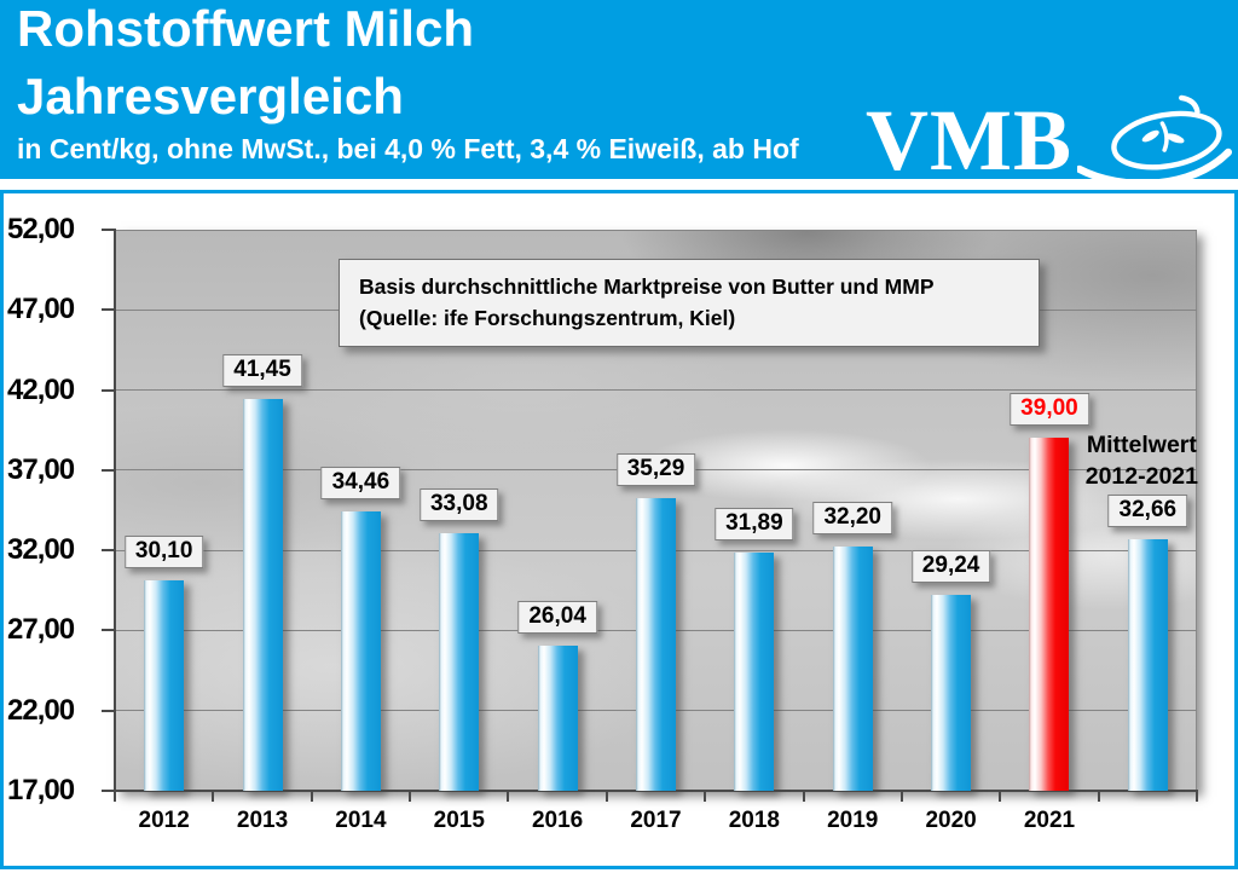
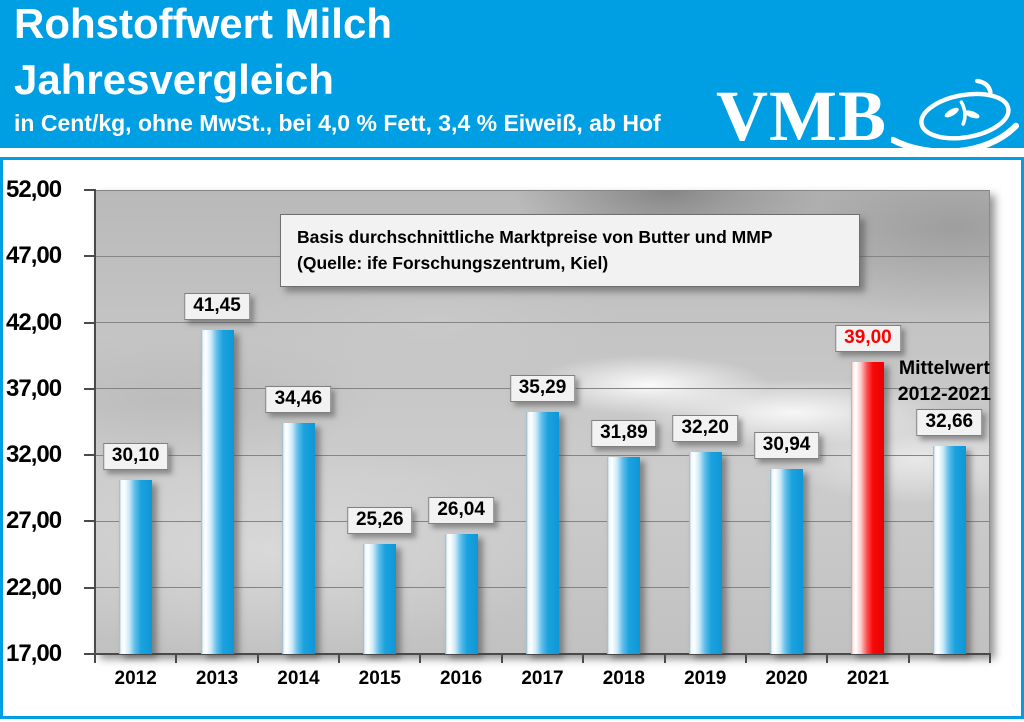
2015: 33,08 -> 25,26
2020: 29,24 -> 30,94
